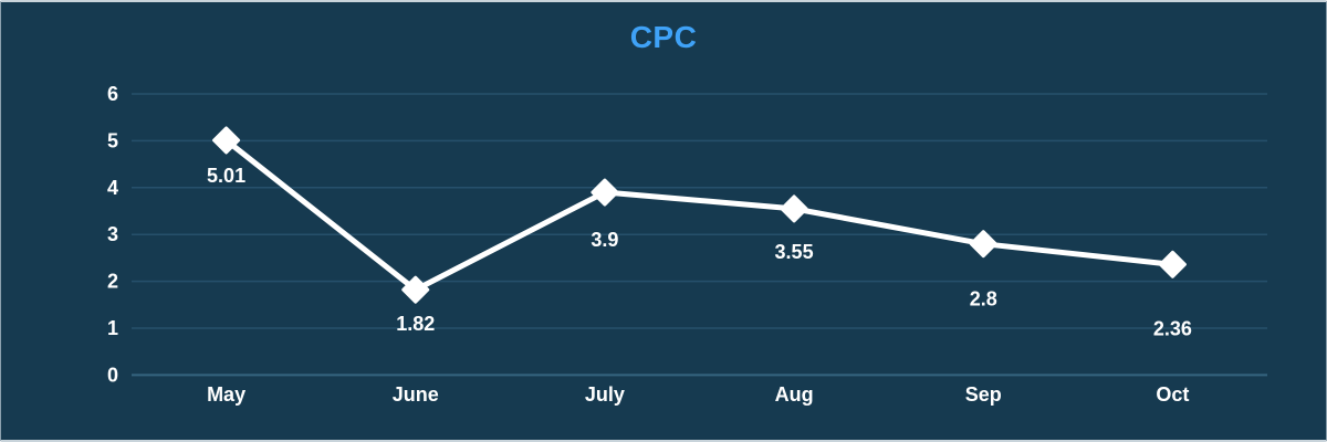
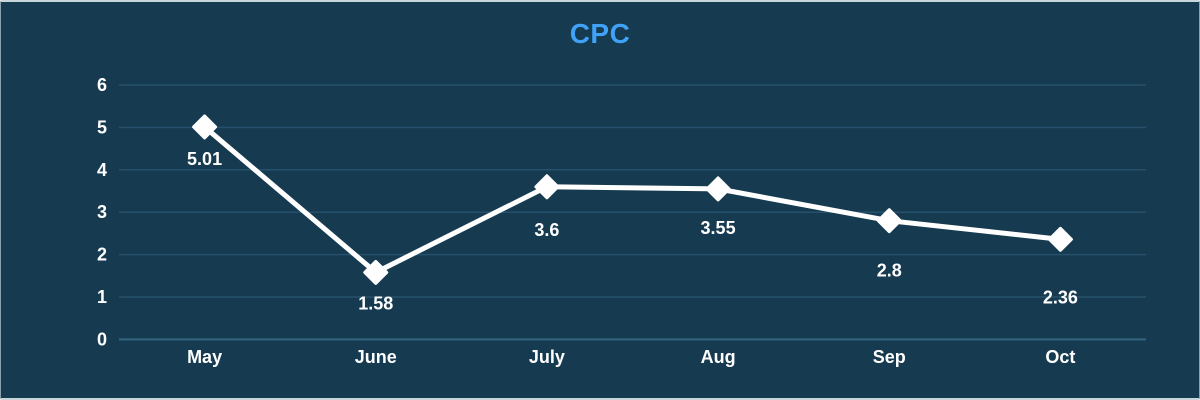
June: 1.82 -> 1.58
July: 3.9 -> 3.6
